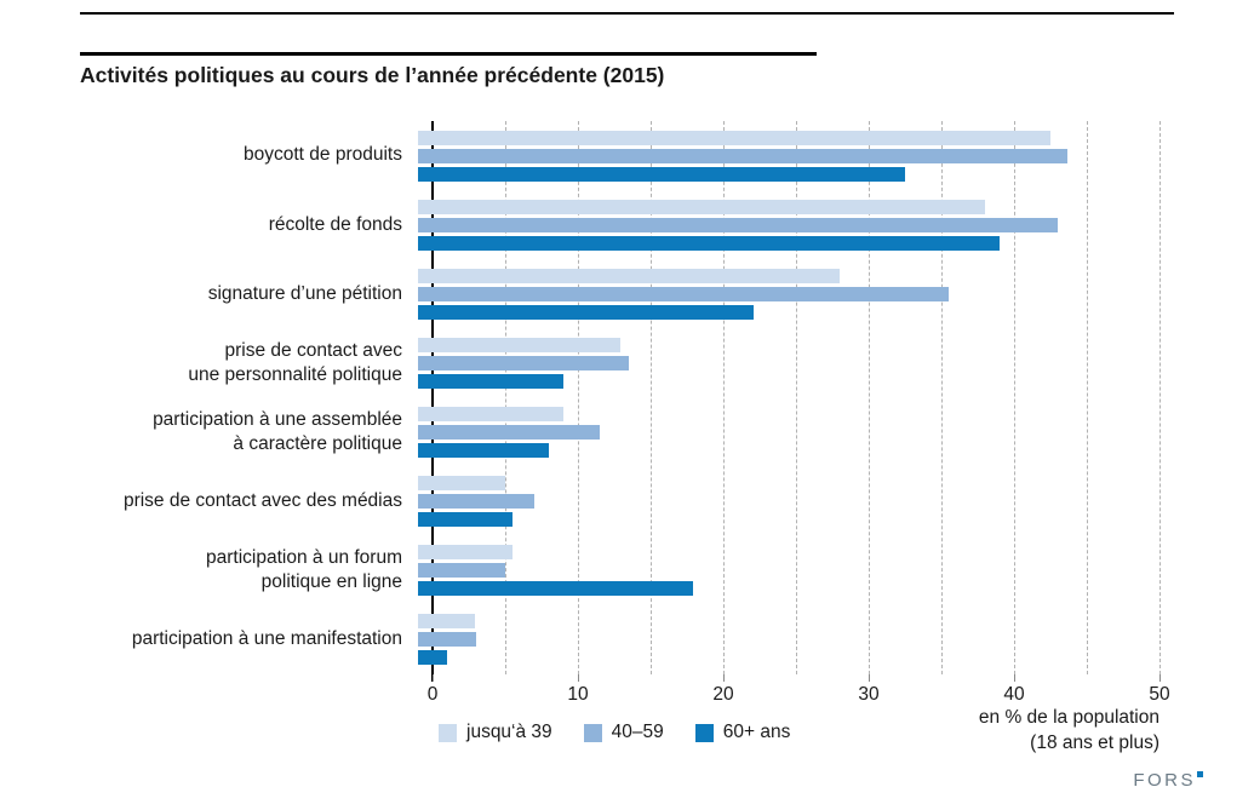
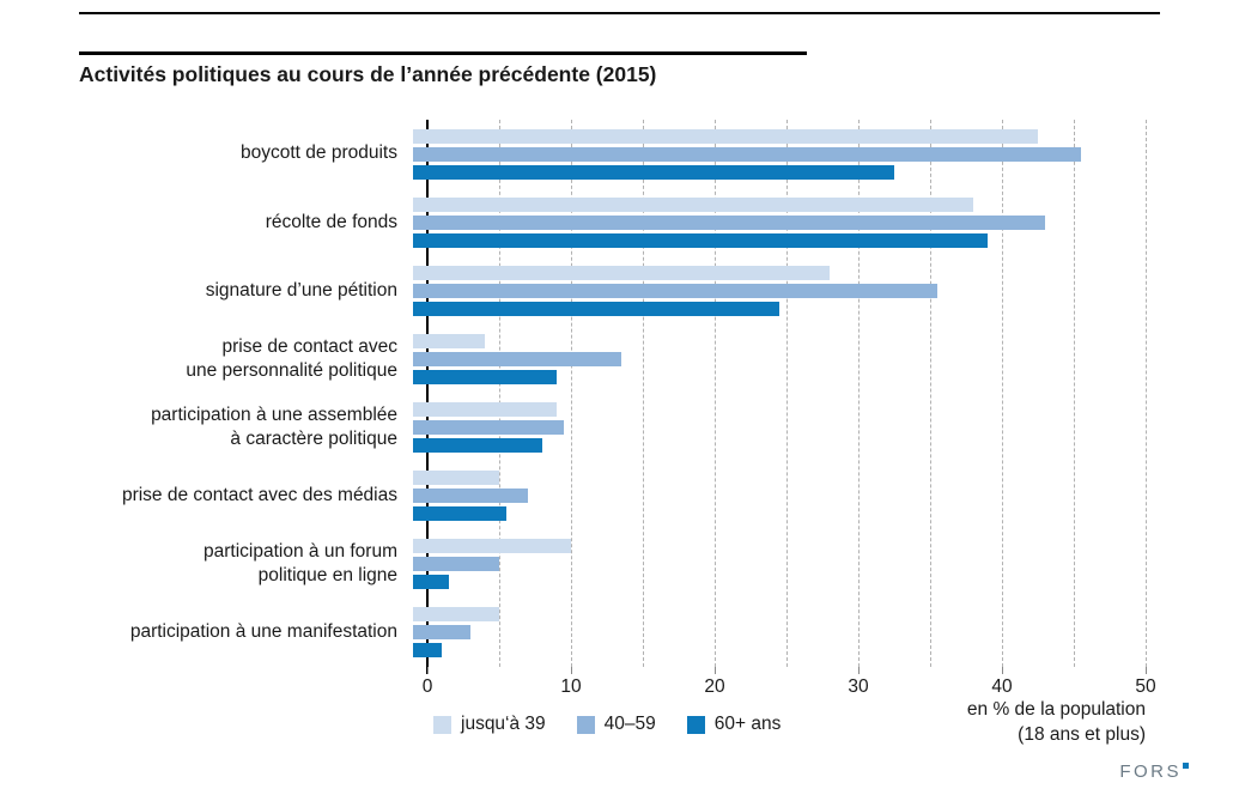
40–59/boycott de produits: 44.7 -> 46.5
60+ ans/signature d’une pétition: 23.1 -> 25.5
jusqu‘à 39/prise de contact avec une personnalité politique: 13.9 -> 5.0
40–59/participation à une assemblée à caractère politique: 12.5 -> 10.5
jusqu‘à 39/participation à un forum politique en ligne: 6.5 -> 11.0
60+ ans/participation à un forum politique en ligne: 18.9 -> 2.5
jusqu‘à 39/participation à une manifestation: 3.9 -> 6.0
